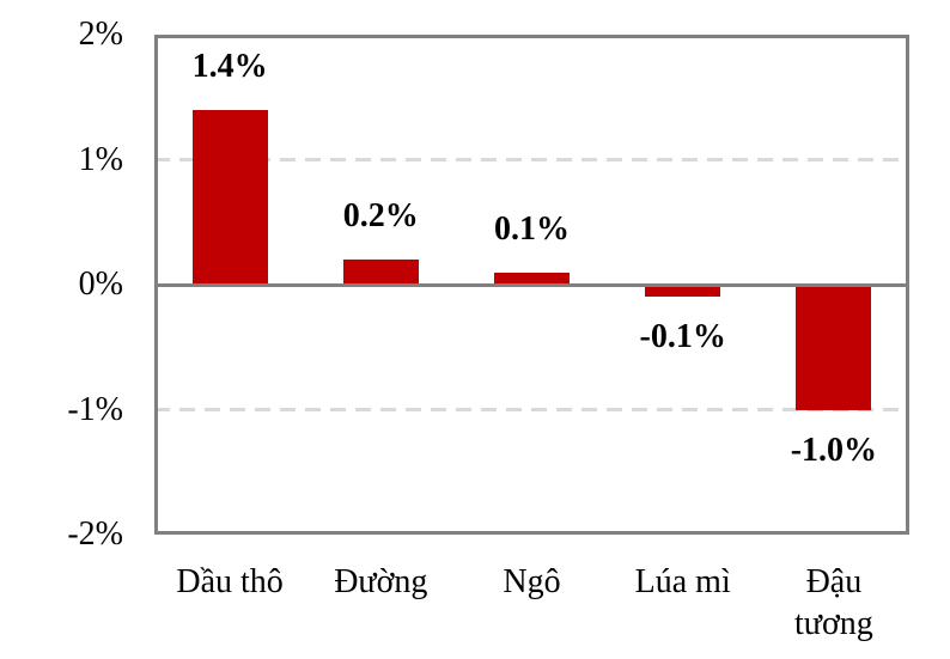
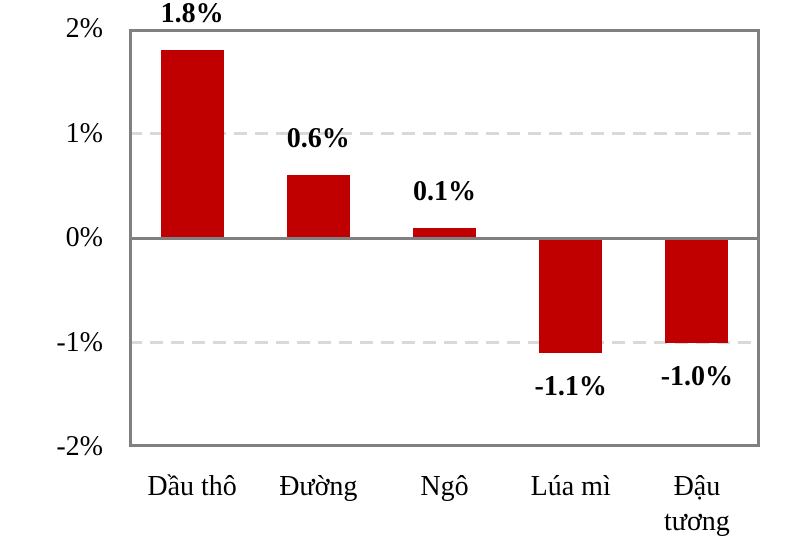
Dầu thô: 1.4% -> 1.8%
Đường: 0.2% -> 0.6%
Lúa mì: -0.1% -> -1.1%
